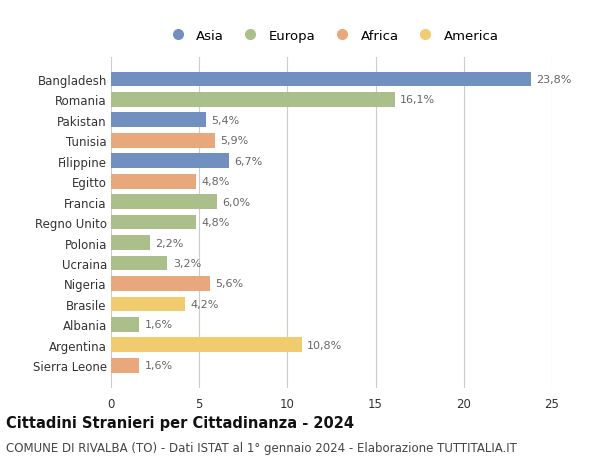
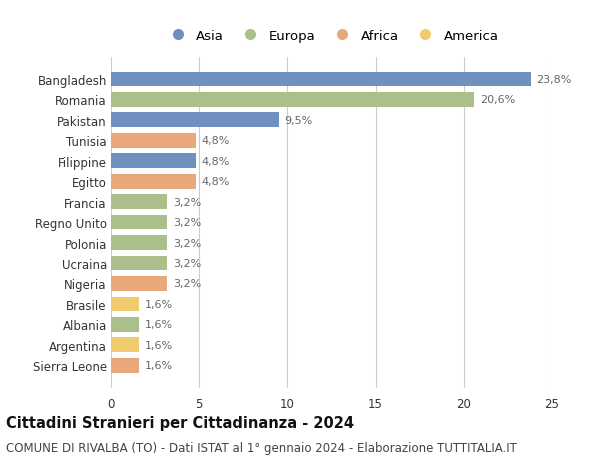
Romania: 16,1% -> 20,6%
Pakistan: 5,4% -> 9,5%
Tunisia: 5,9% -> 4,8%
Filippine: 6,7% -> 4,8%
Francia: 6,0% -> 3,2%
Regno Unito: 4,8% -> 3,2%
Polonia: 2,2% -> 3,2%
Nigeria: 5,6% -> 3,2%
Brasile: 4,2% -> 1,6%
Argentina: 10,8% -> 1,6%
